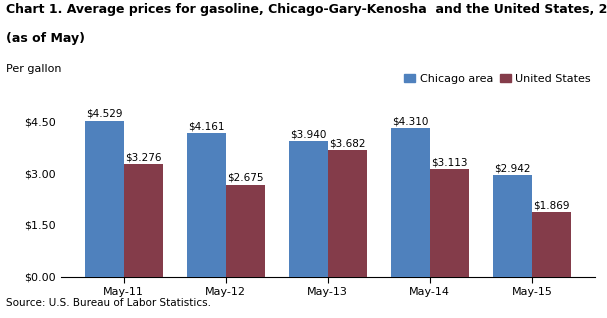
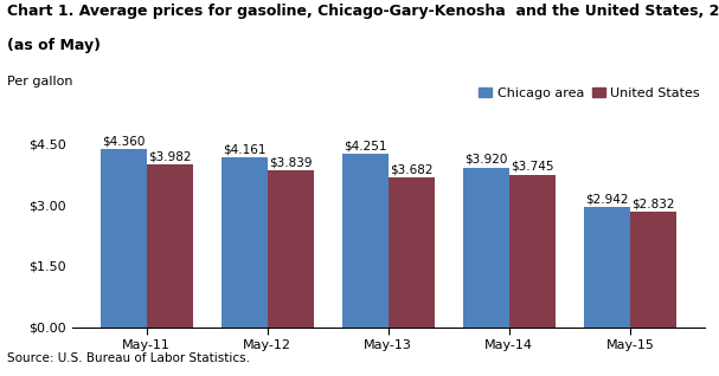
Chicago area/May-11: $4.529 -> $4.360
United States/May-11: $3.276 -> $3.982
United States/May-12: $2.675 -> $3.839
Chicago area/May-13: $3.940 -> $4.251
Chicago area/May-14: $4.310 -> $3.920
United States/May-14: $3.113 -> $3.745
United States/May-15: $1.869 -> $2.832
